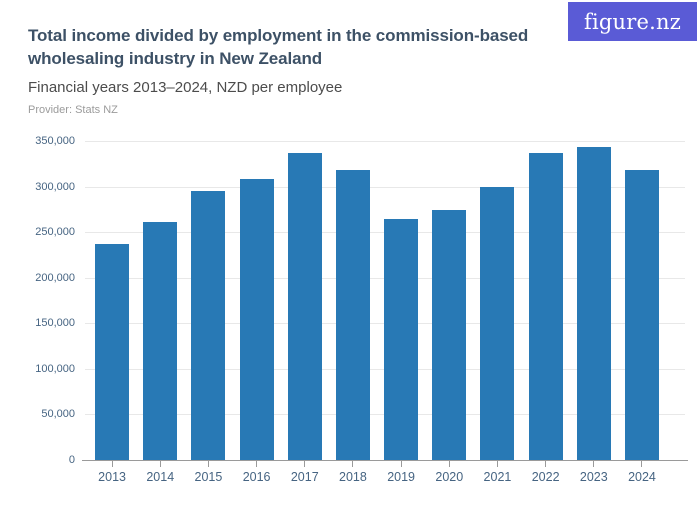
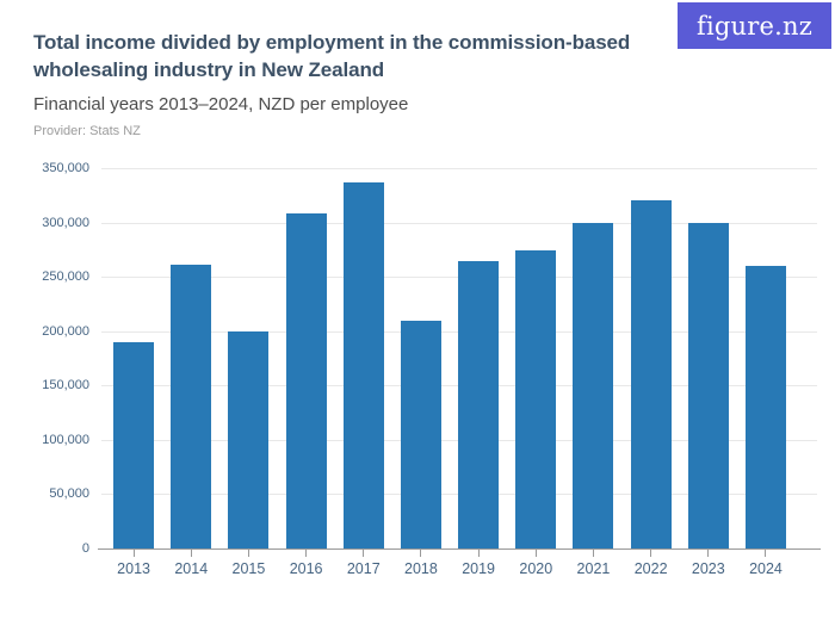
2013: 240000 -> 190000
2015: 300000 -> 200000
2018: 320000 -> 210000
2022: 340000 -> 320000
2023: 340000 -> 300000
2024: 320000 -> 260000
